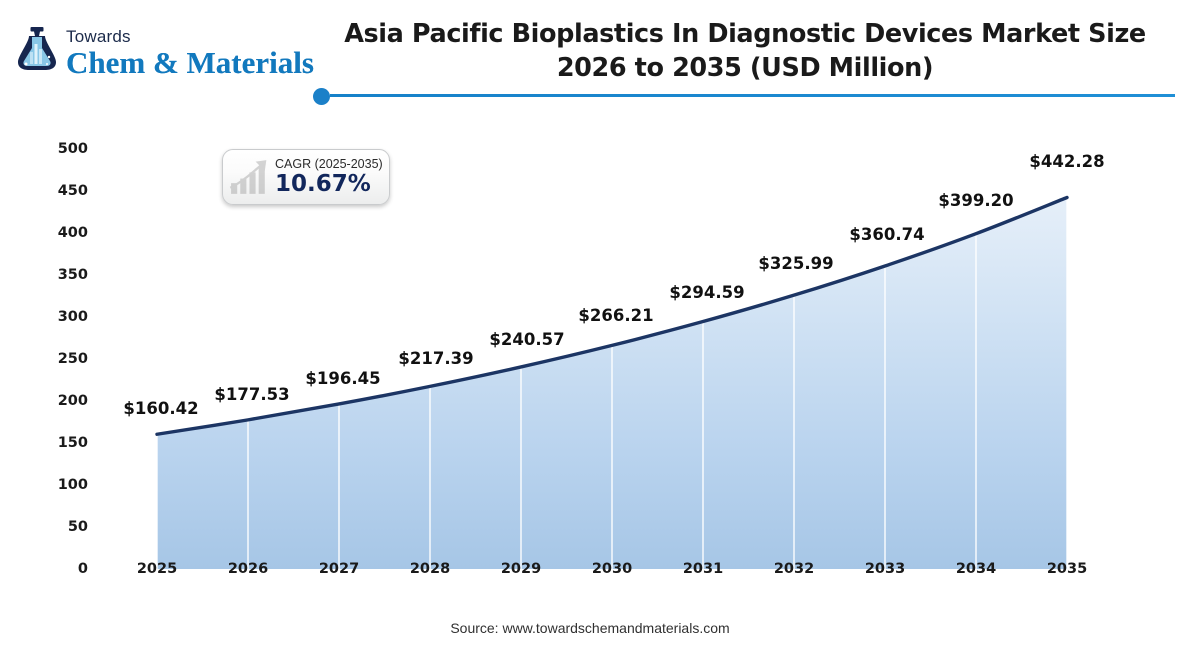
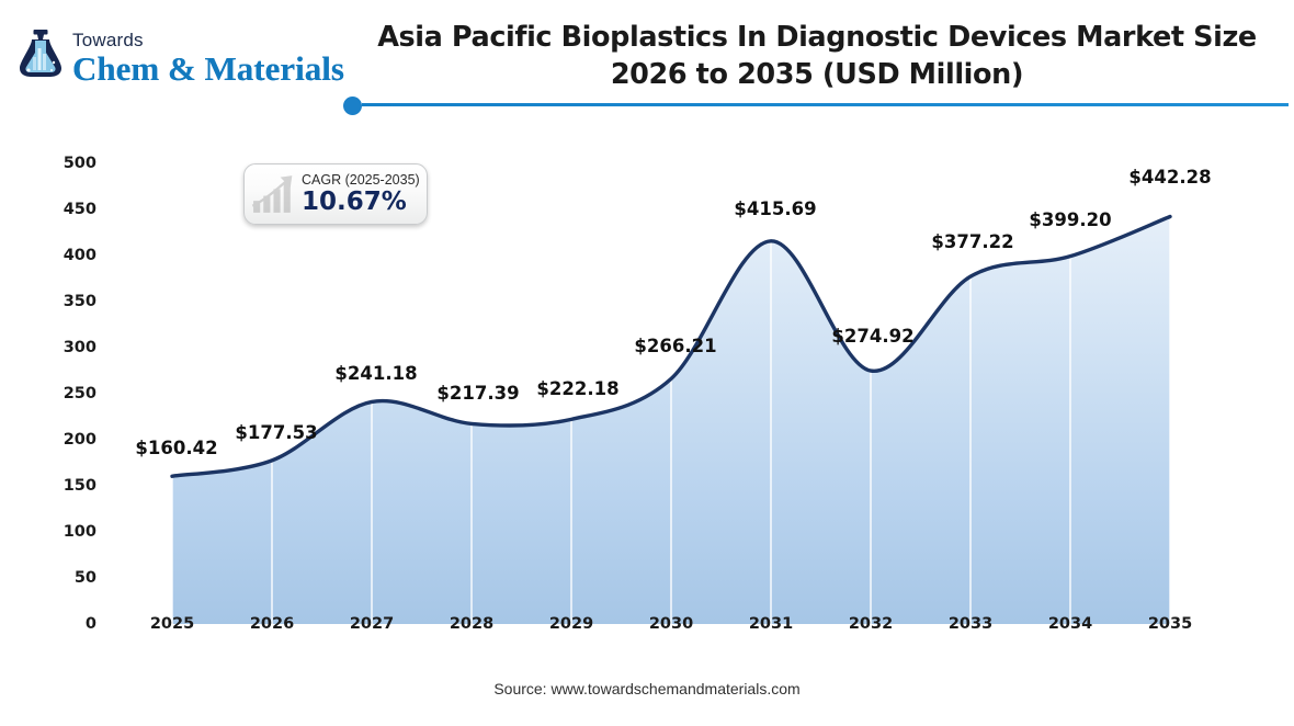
2027: $196.45 -> $241.18
2029: $240.57 -> $222.18
2031: $294.59 -> $415.69
2032: $325.99 -> $274.92
2033: $360.74 -> $377.22
